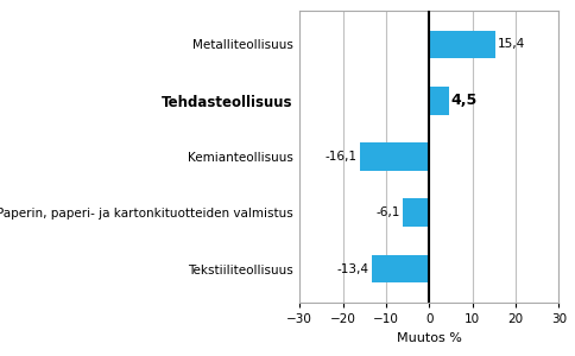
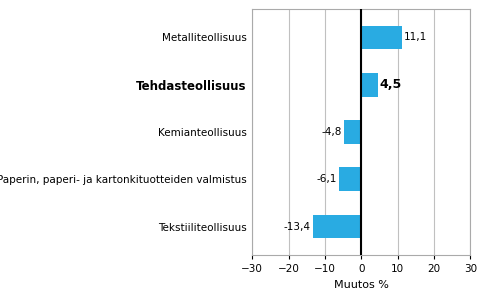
Metalliteollisuus: 15,4 -> 11,1
Kemianteollisuus: -16,1 -> -4,8
